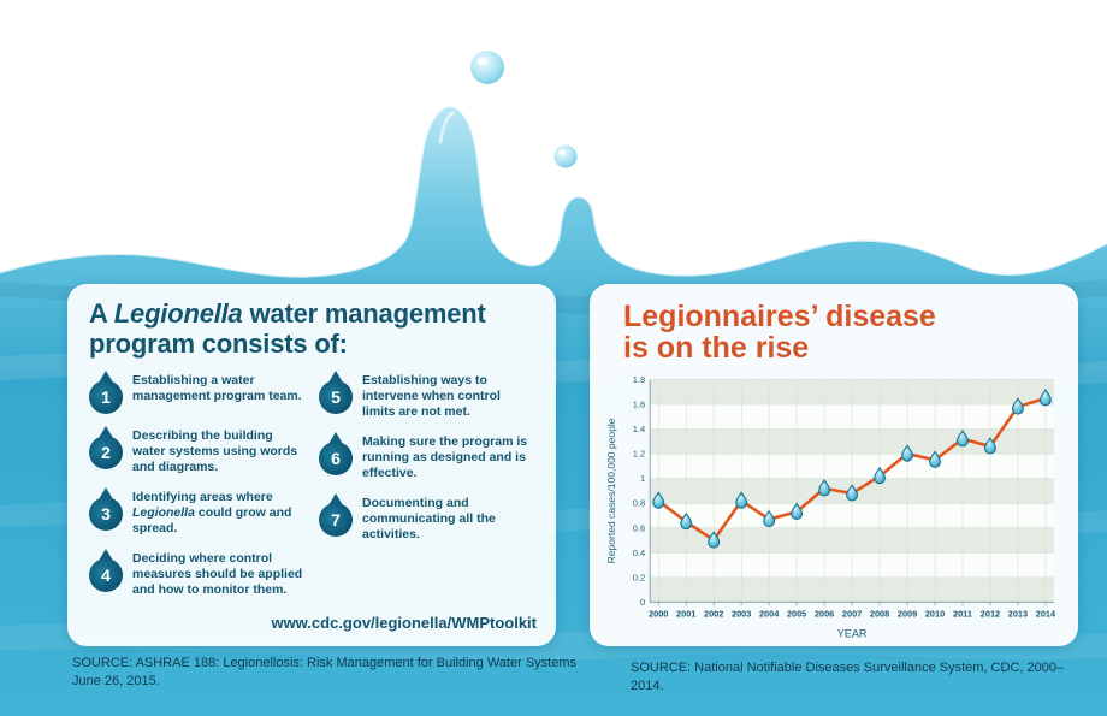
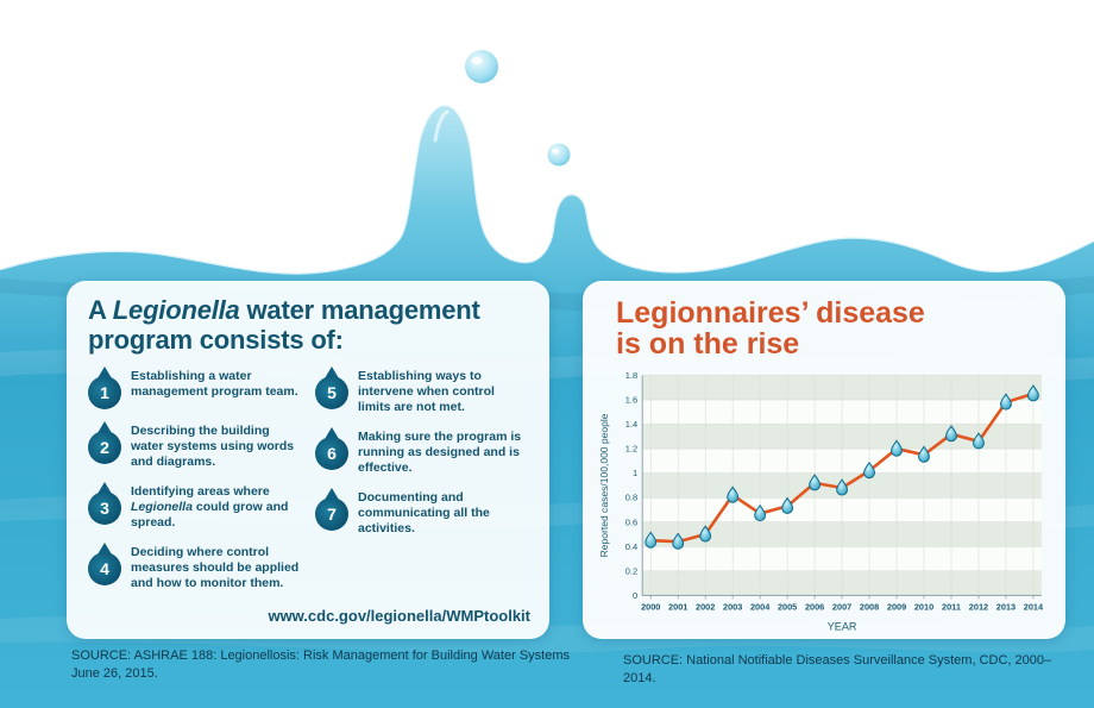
2000: 0.82 -> 0.45
2001: 0.65 -> 0.44
